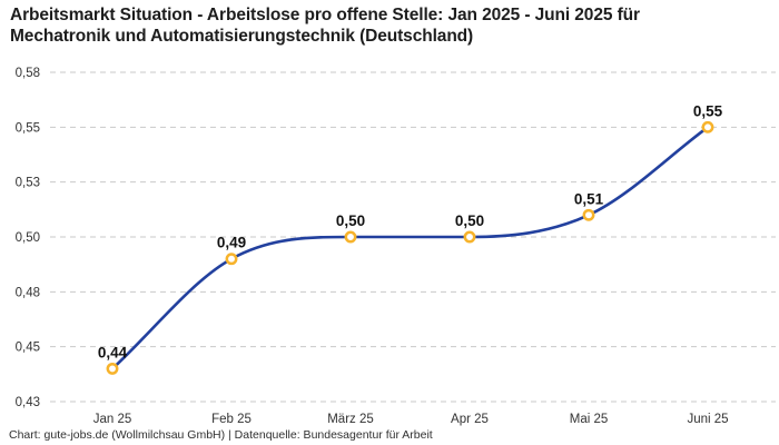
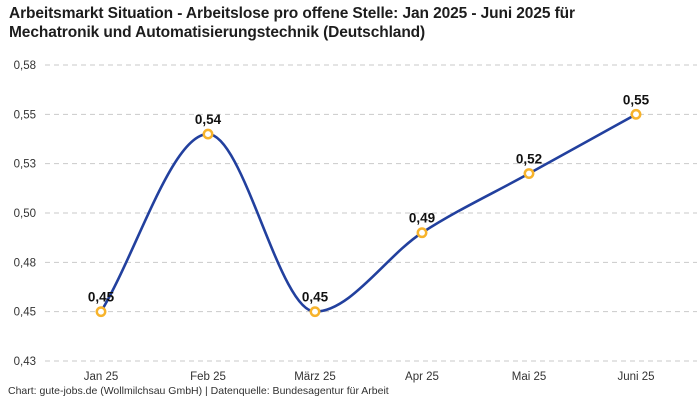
Jan 25: 0,44 -> 0,45
Feb 25: 0,49 -> 0,54
März 25: 0,50 -> 0,45
Apr 25: 0,50 -> 0,49
Mai 25: 0,51 -> 0,52
